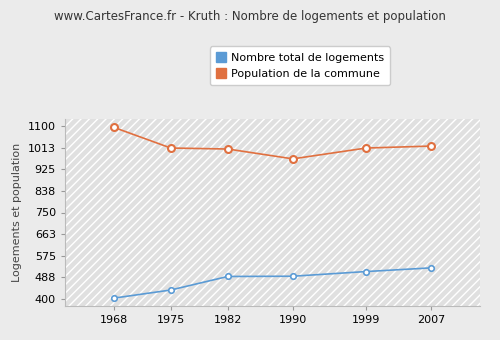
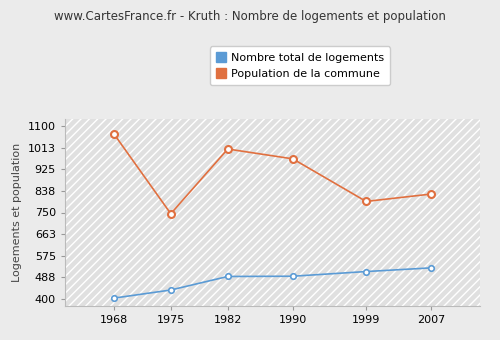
Population de la commune/1968: 1096 -> 1070
Population de la commune/1975: 1012 -> 745
Population de la commune/1999: 1012 -> 795
Population de la commune/2007: 1020 -> 825
